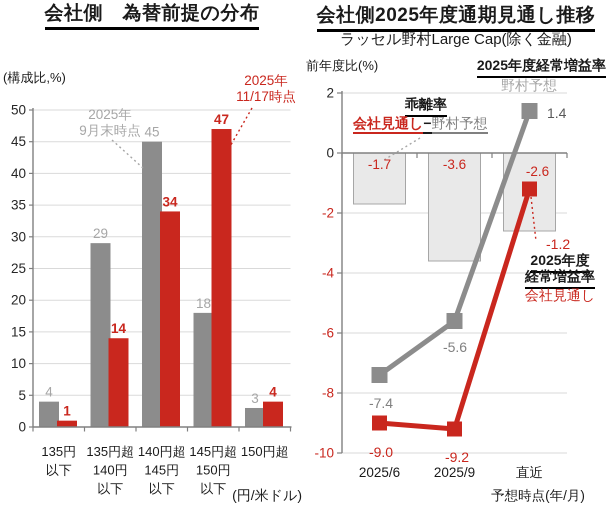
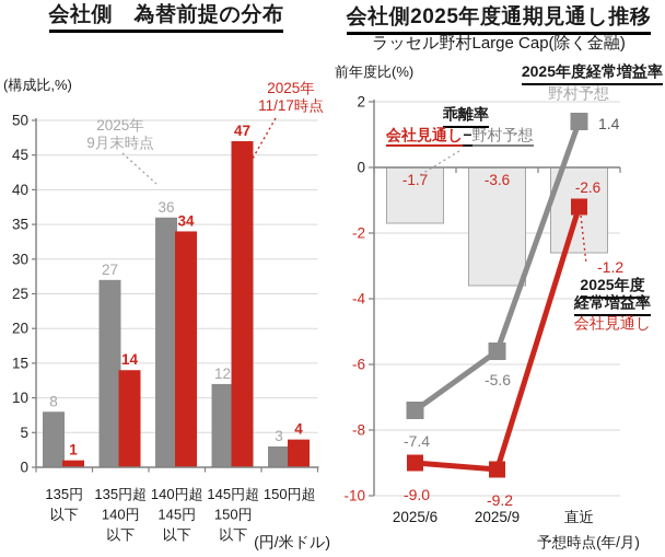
会社側 為替前提の分布/2025年9月末時点/135円以下: 4 -> 8
会社側 為替前提の分布/2025年9月末時点/135円超140円以下: 29 -> 27
会社側 為替前提の分布/2025年9月末時点/140円超145円以下: 45 -> 36
会社側 為替前提の分布/2025年9月末時点/145円超150円以下: 18 -> 12
